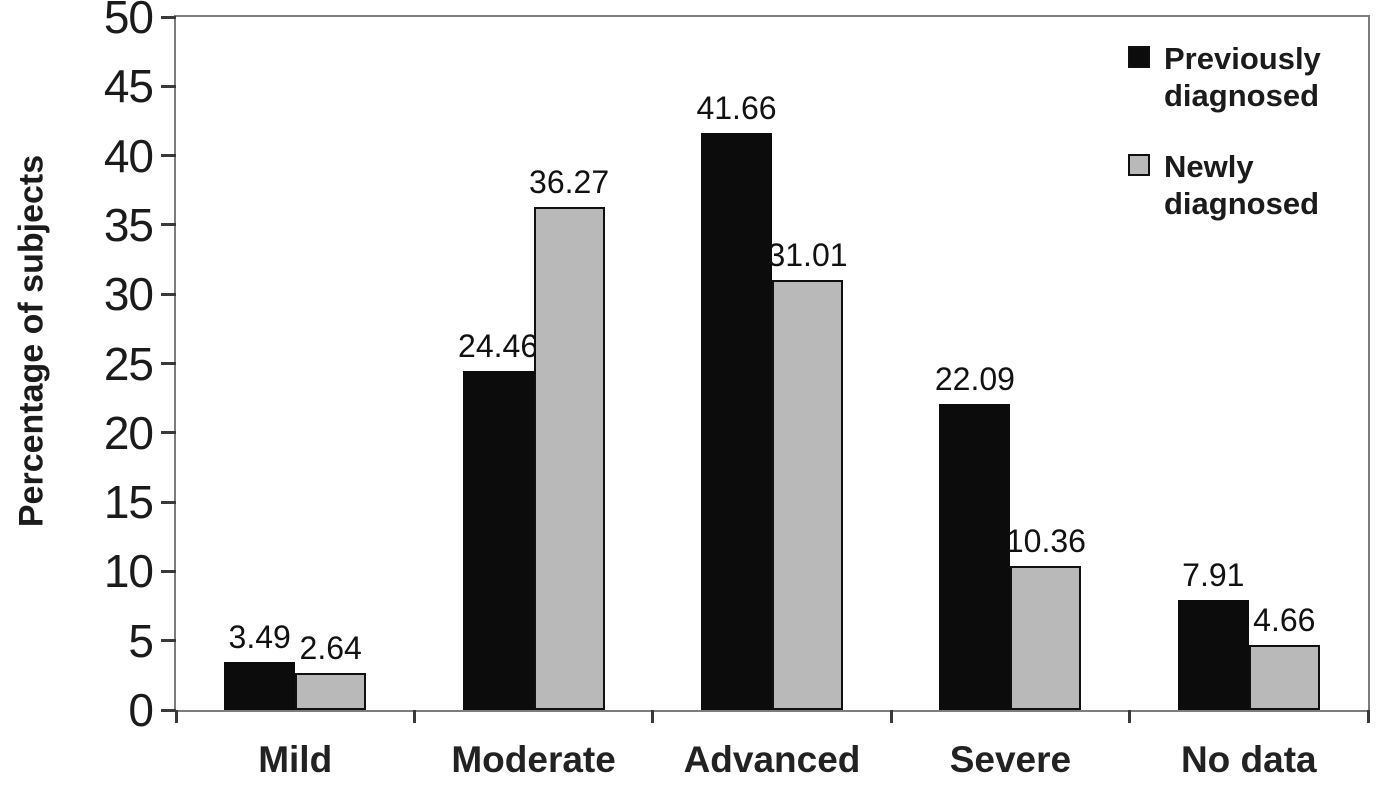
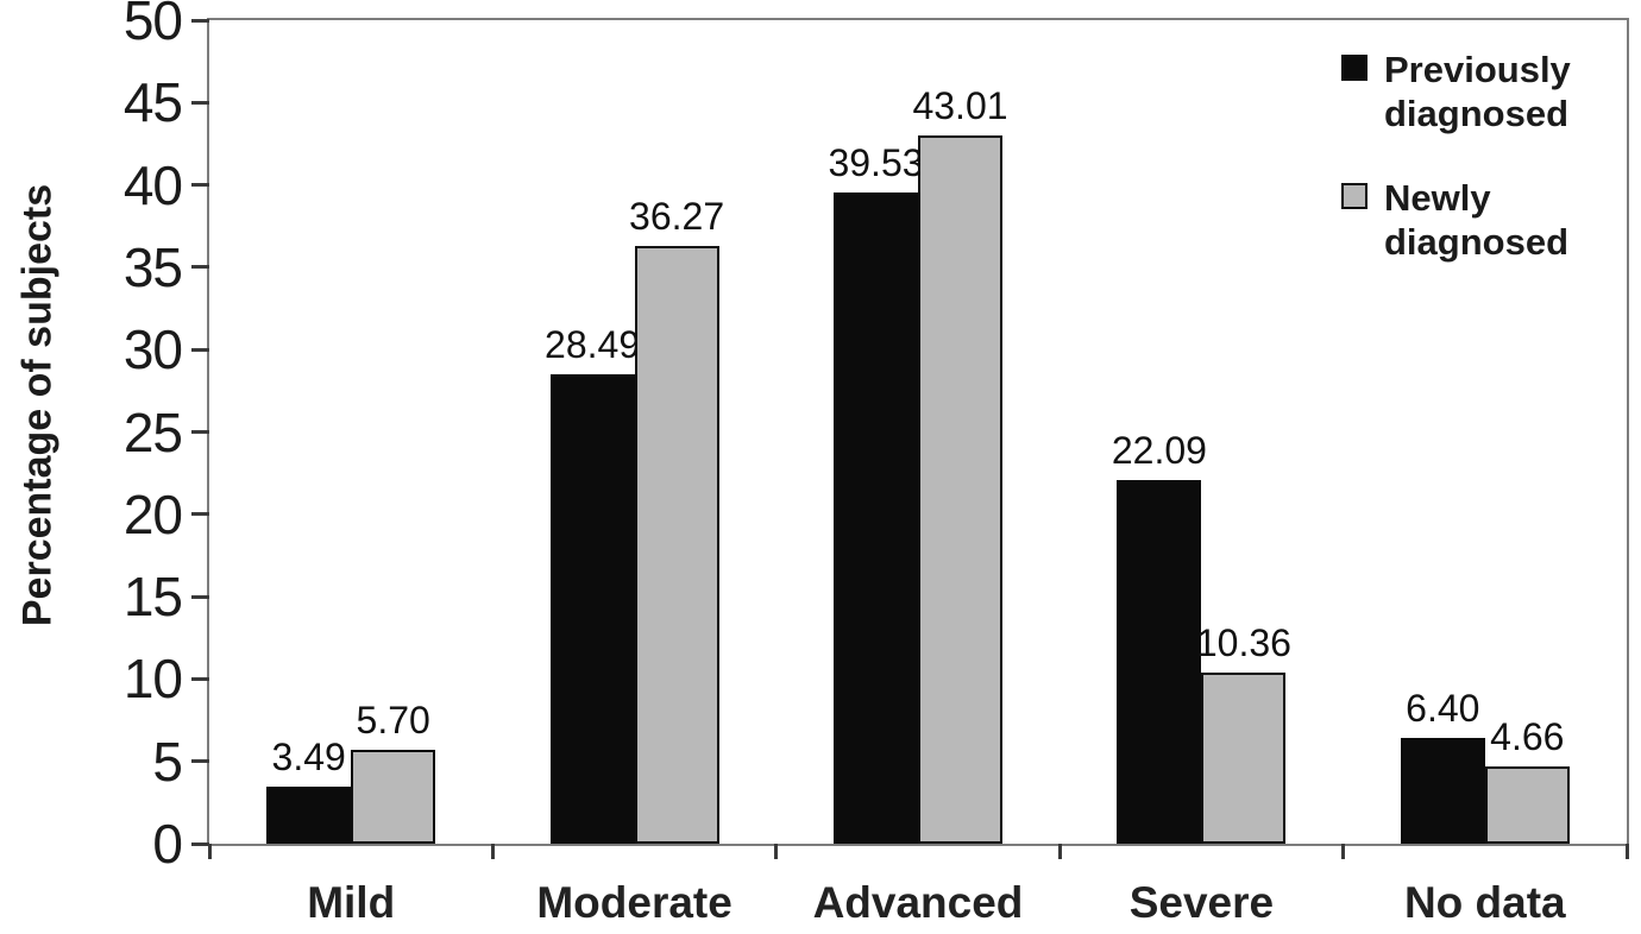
Newly diagnosed/Mild: 2.64 -> 5.70
Previously diagnosed/Moderate: 24.46 -> 28.49
Previously diagnosed/Advanced: 41.66 -> 39.53
Newly diagnosed/Advanced: 31.01 -> 43.01
Previously diagnosed/No data: 7.91 -> 6.40
